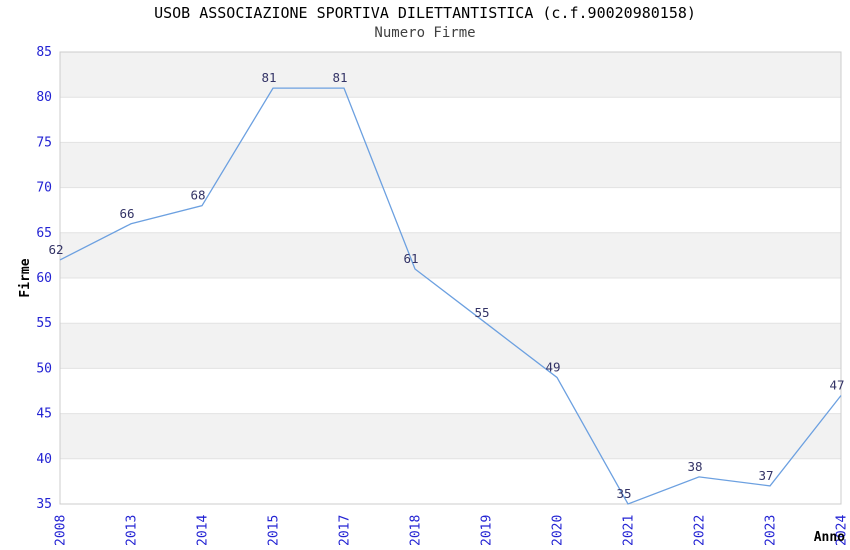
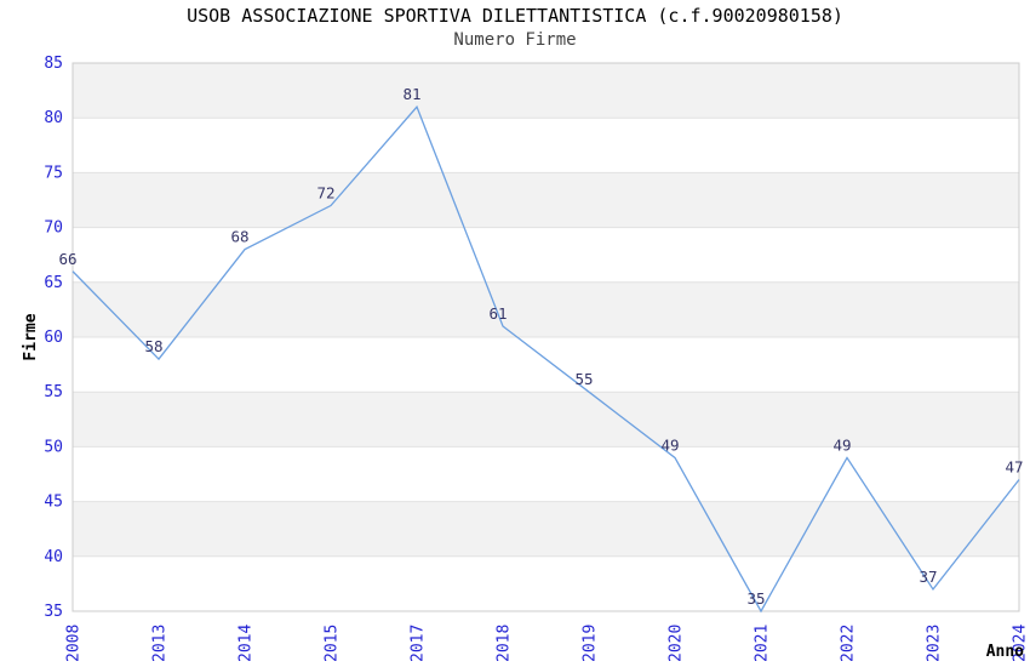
2008: 62 -> 66
2013: 66 -> 58
2015: 81 -> 72
2022: 38 -> 49
